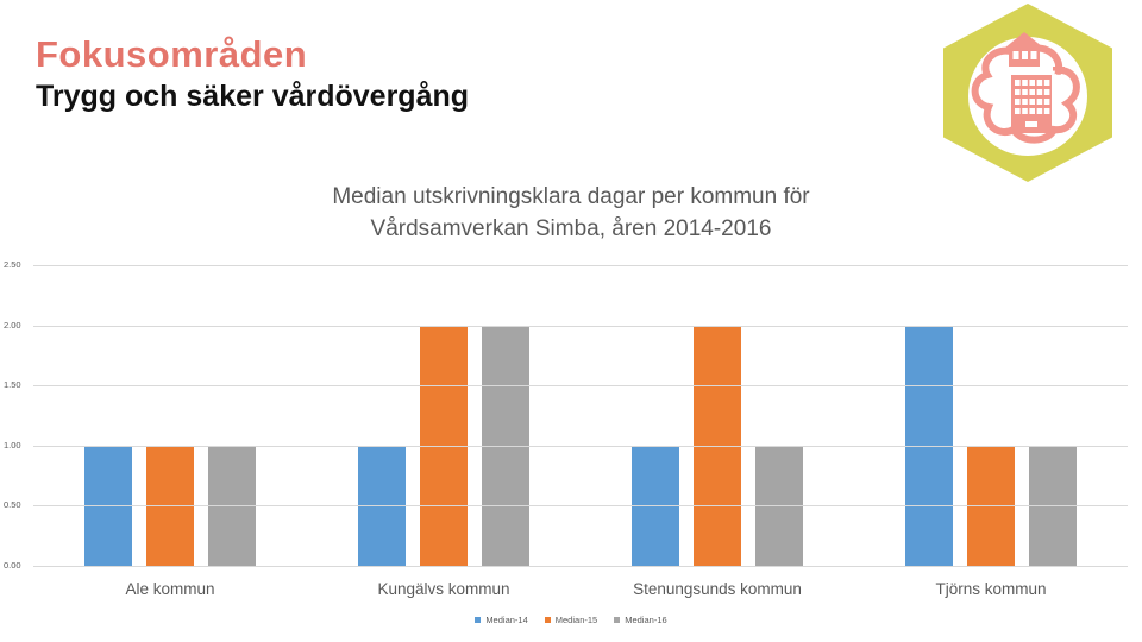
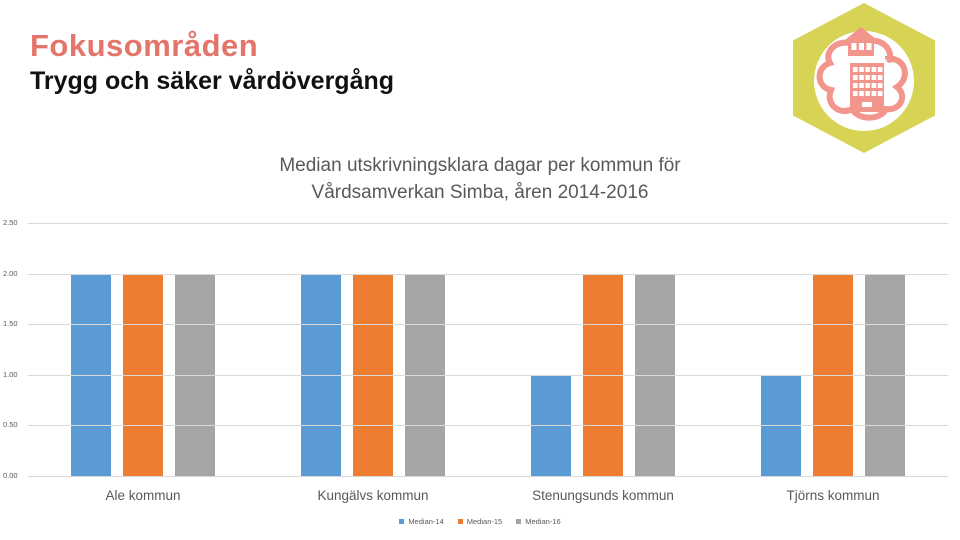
Median-14/Ale kommun: 1 -> 2
Median-15/Ale kommun: 1 -> 2
Median-16/Ale kommun: 1 -> 2
Median-14/Kungälvs kommun: 1 -> 2
Median-16/Stenungsunds kommun: 1 -> 2
Median-14/Tjörns kommun: 2 -> 1
Median-15/Tjörns kommun: 1 -> 2
Median-16/Tjörns kommun: 1 -> 2
